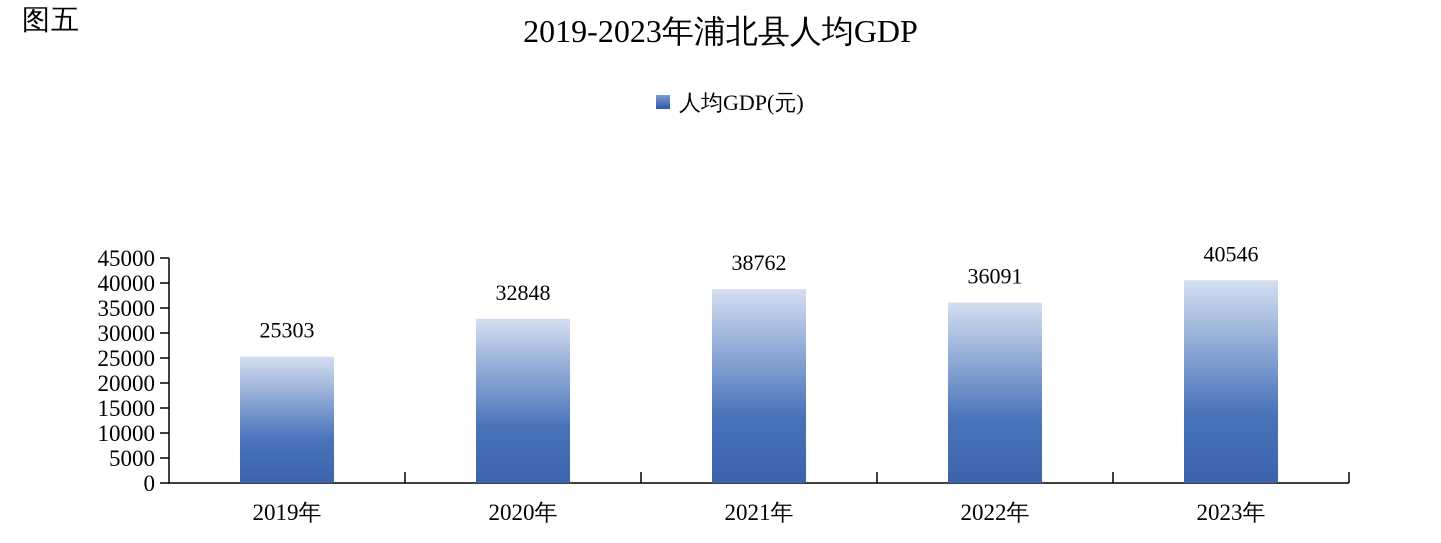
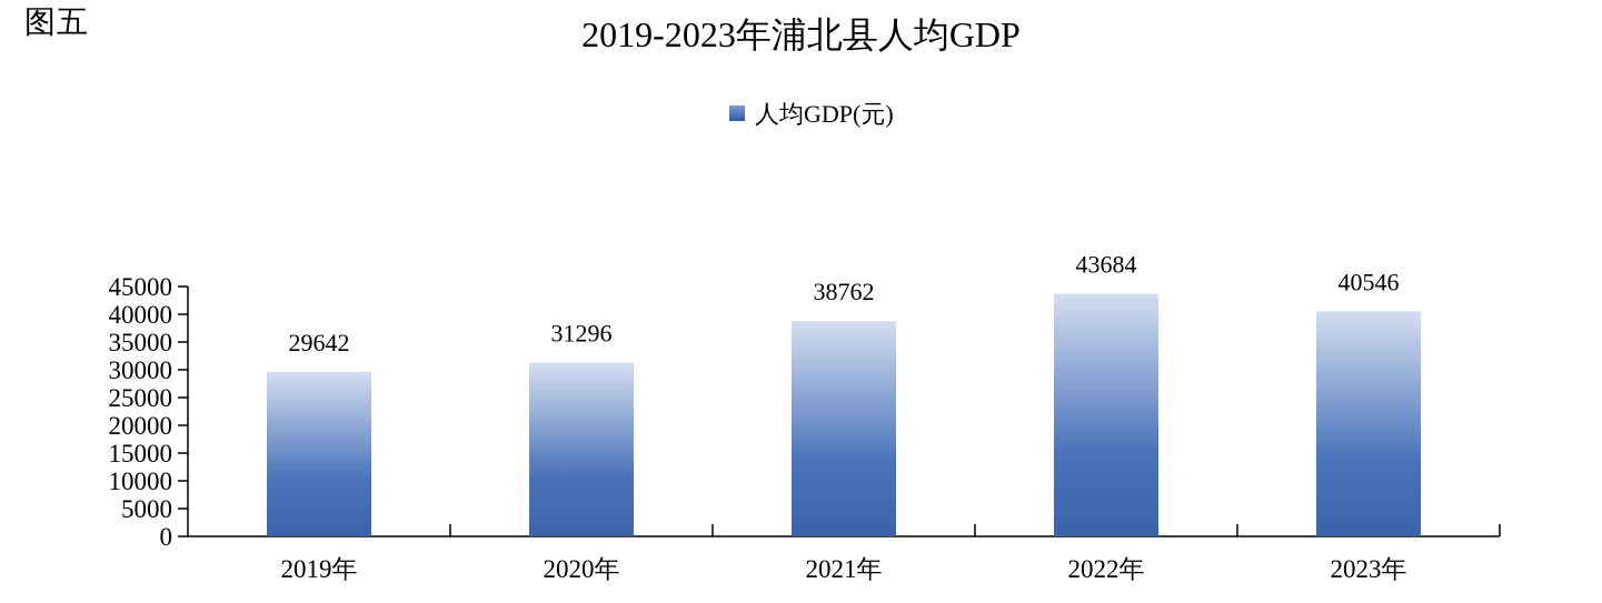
2019年: 25303 -> 29642
2020年: 32848 -> 31296
2022年: 36091 -> 43684
